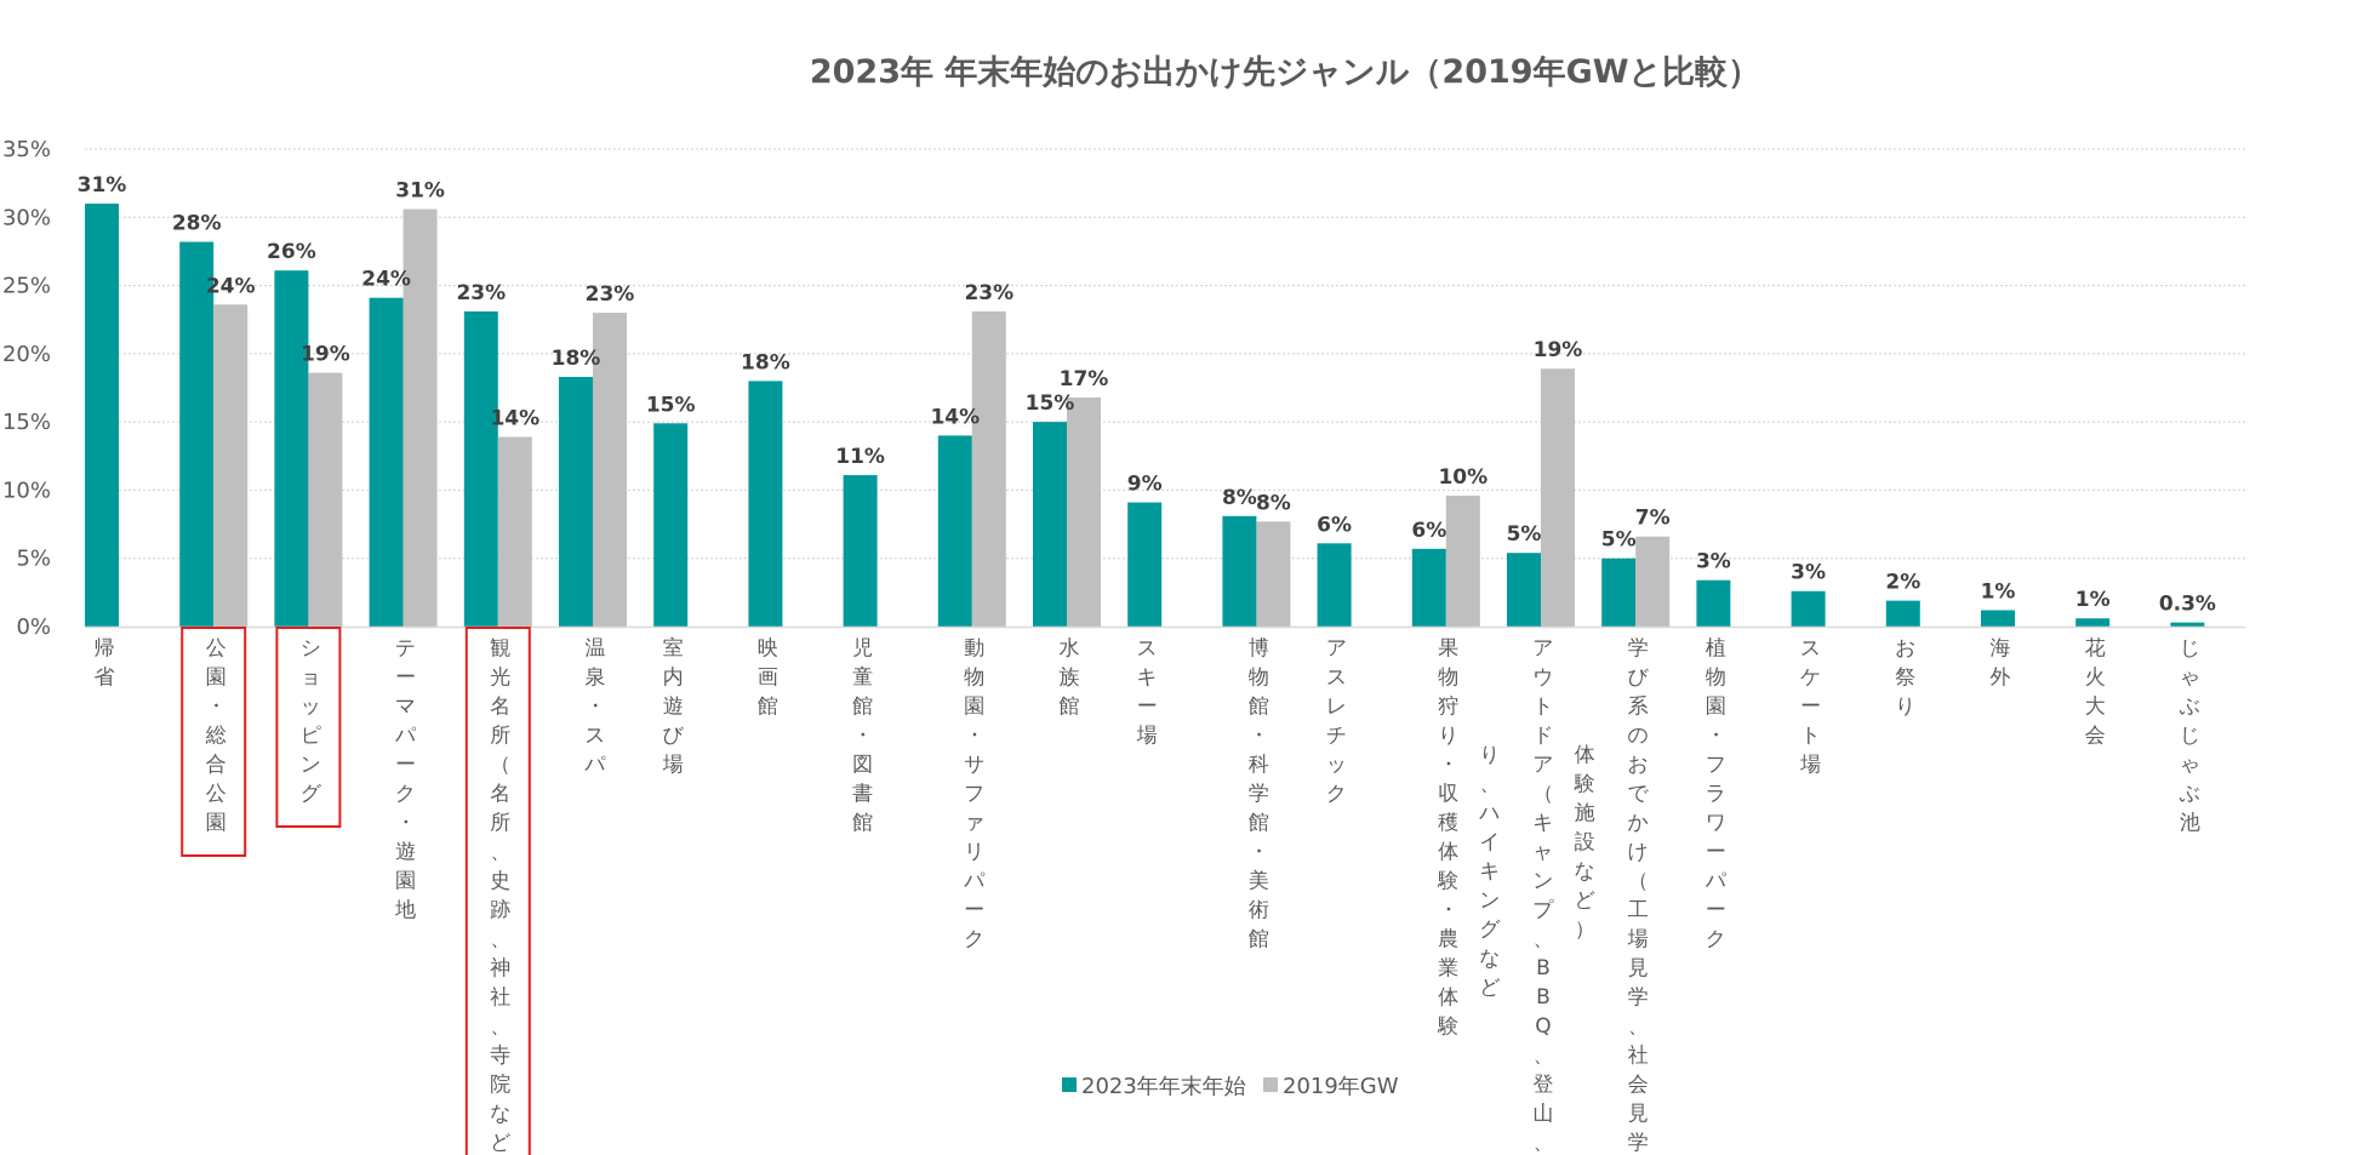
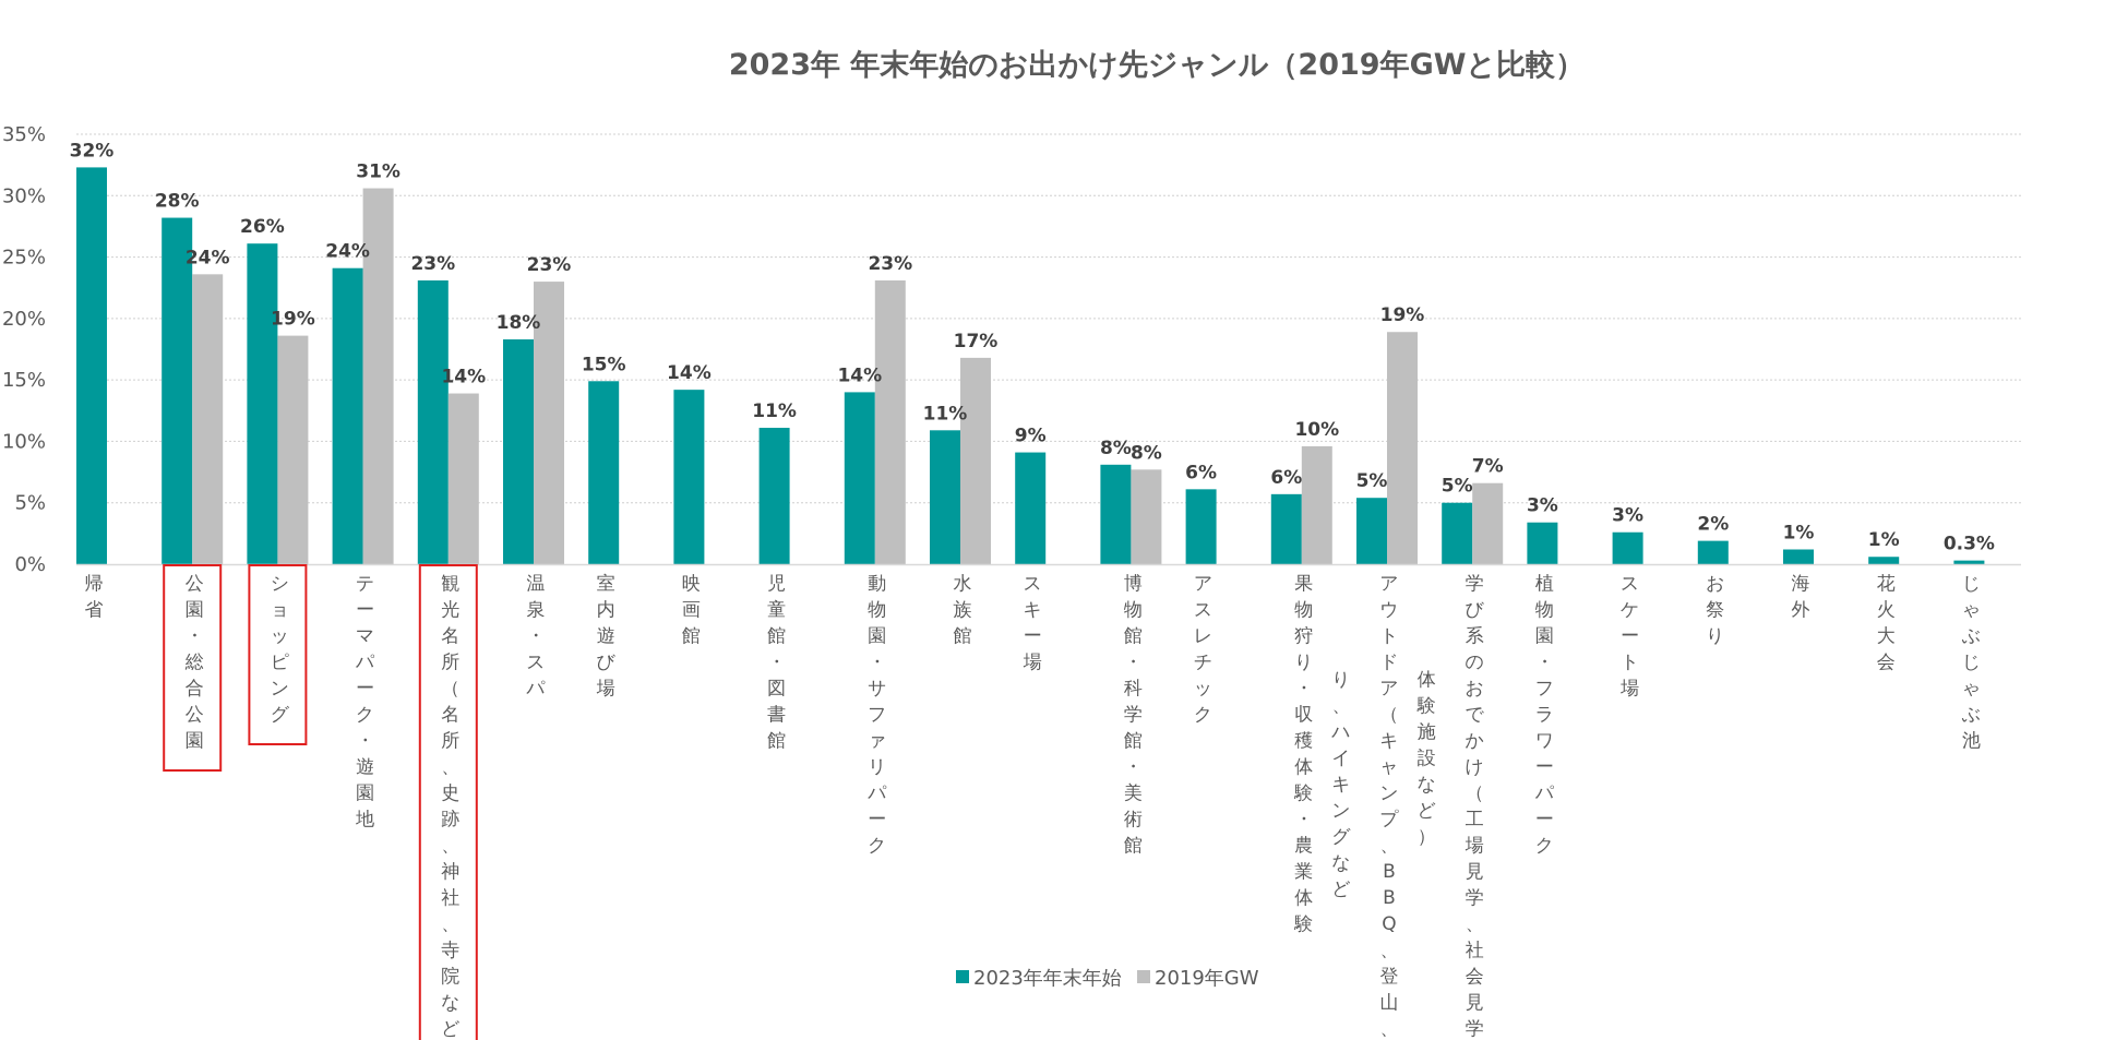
2023年年末年始/帰省: 31% -> 32%
2023年年末年始/映画館: 18% -> 14%
2023年年末年始/水族館: 15% -> 11%
